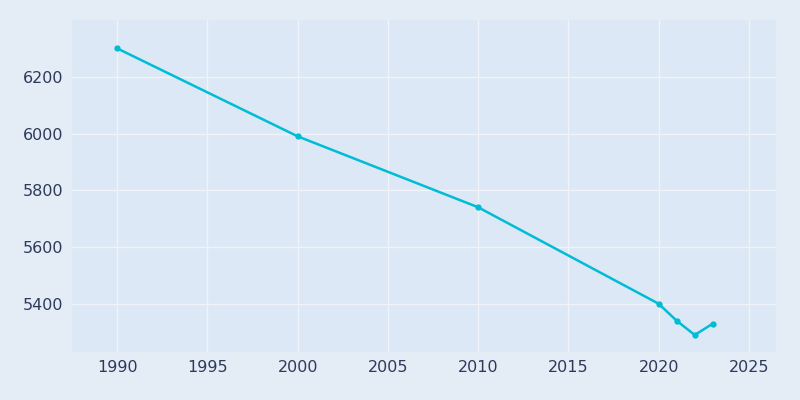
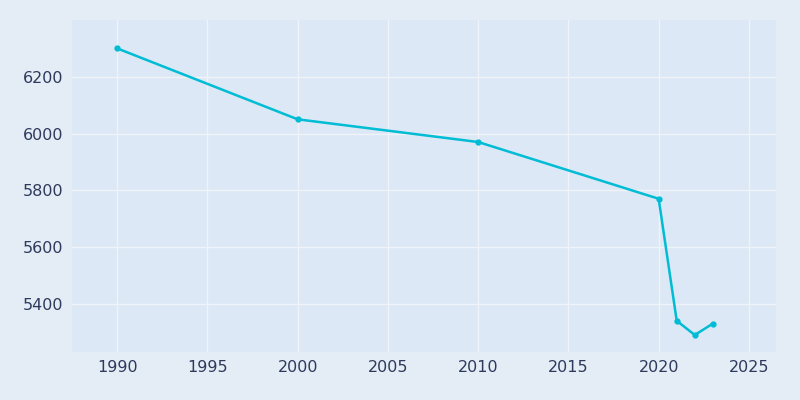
2000: 5990 -> 6050
2010: 5740 -> 5970
2020: 5400 -> 5770
